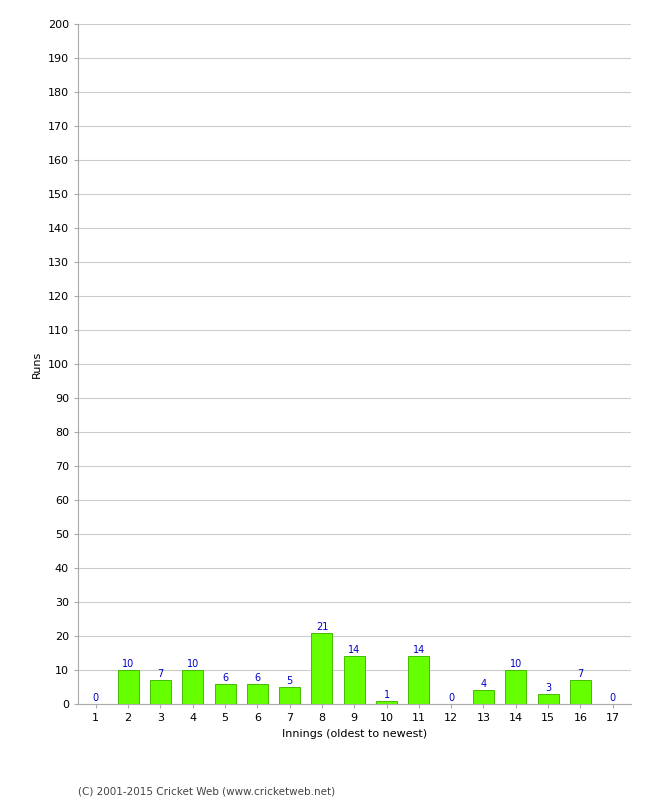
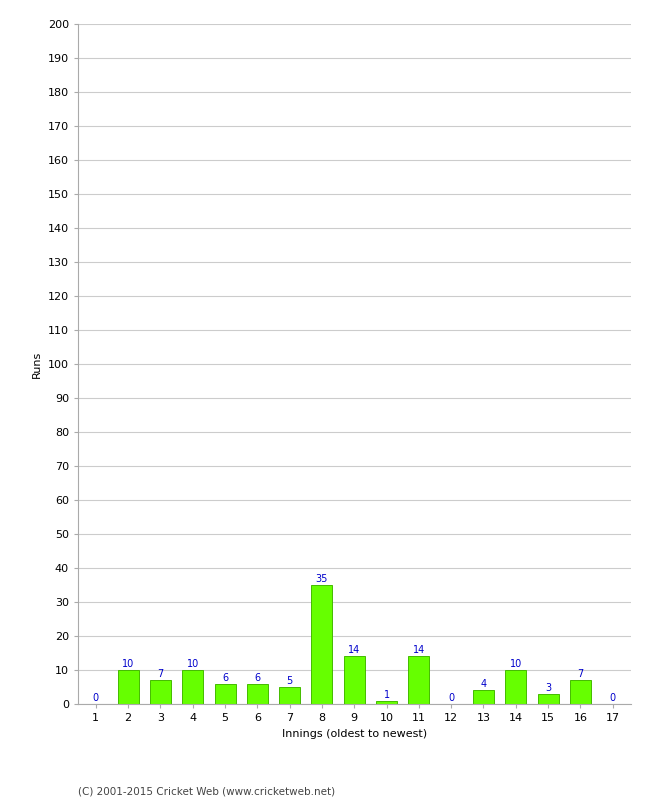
8: 21 -> 35
